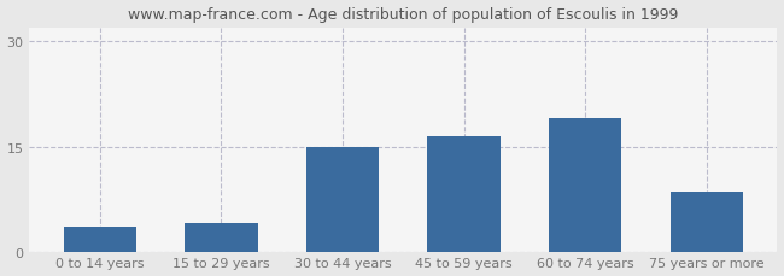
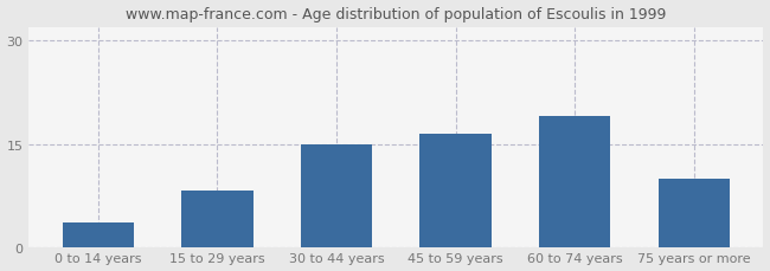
15 to 29 years: 4.0 -> 8.2
75 years or more: 8.5 -> 10.0
